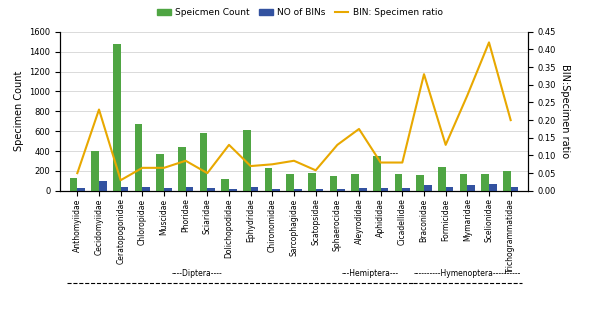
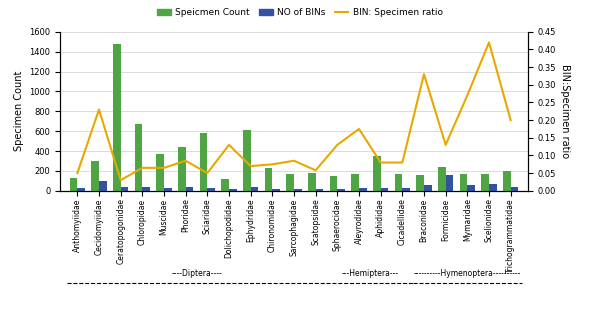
Speicmen Count/Cecidomyiidae: 400 -> 300
NO of BINs/Formicidae: 40 -> 160
